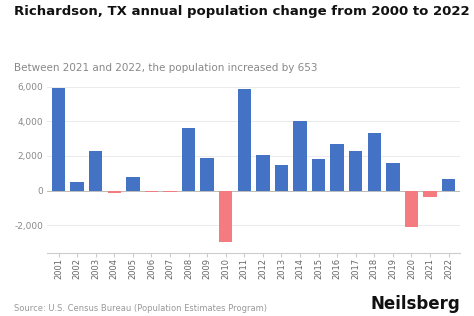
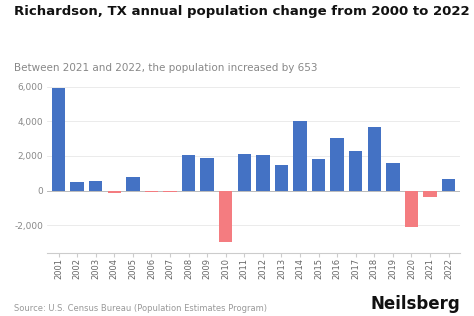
2003: 2,300 -> 600
2008: 3,600 -> 2,000
2011: 5,900 -> 2,100
2016: 2,700 -> 3,000
2018: 3,300 -> 3,600
